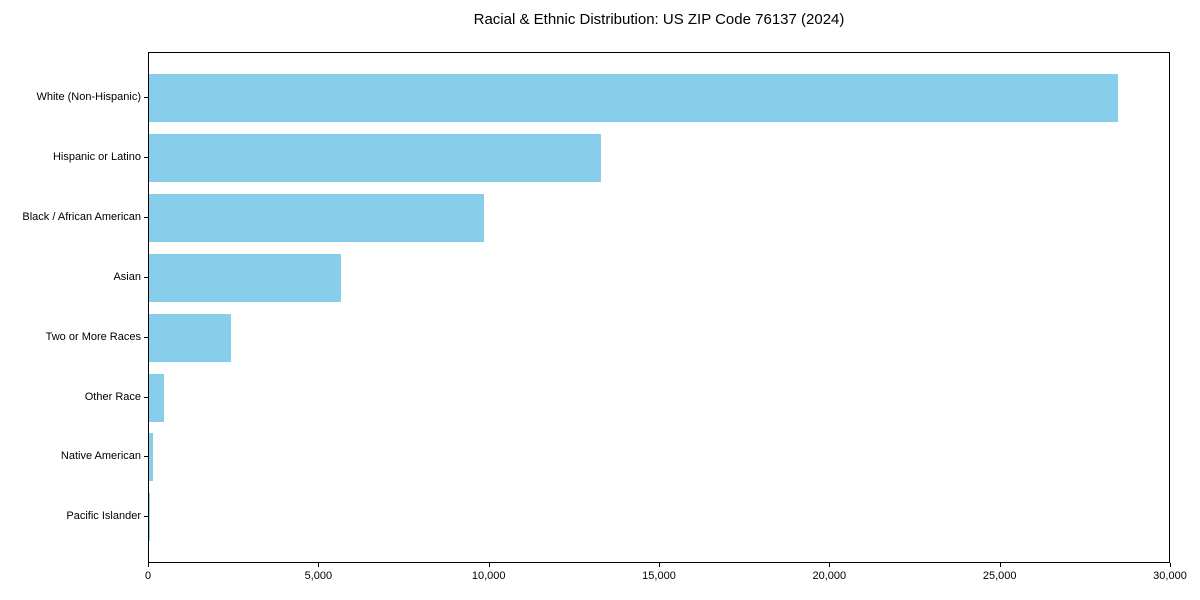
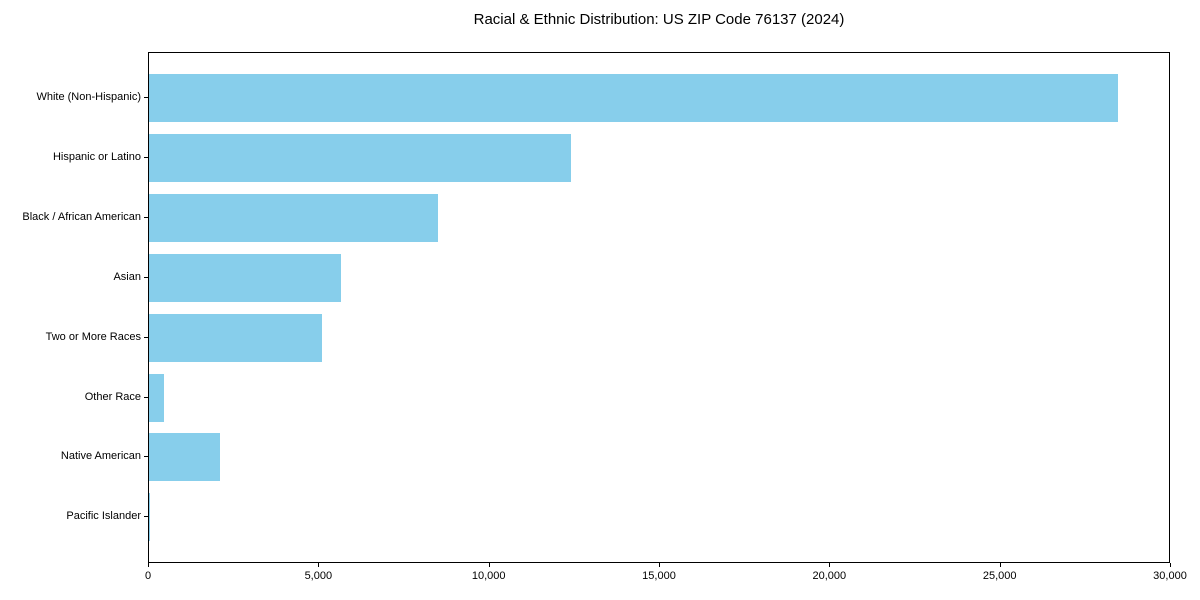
Hispanic or Latino: 13300 -> 12400
Black / African American: 9800 -> 8500
Two or More Races: 2400 -> 5100
Native American: 100 -> 2100
